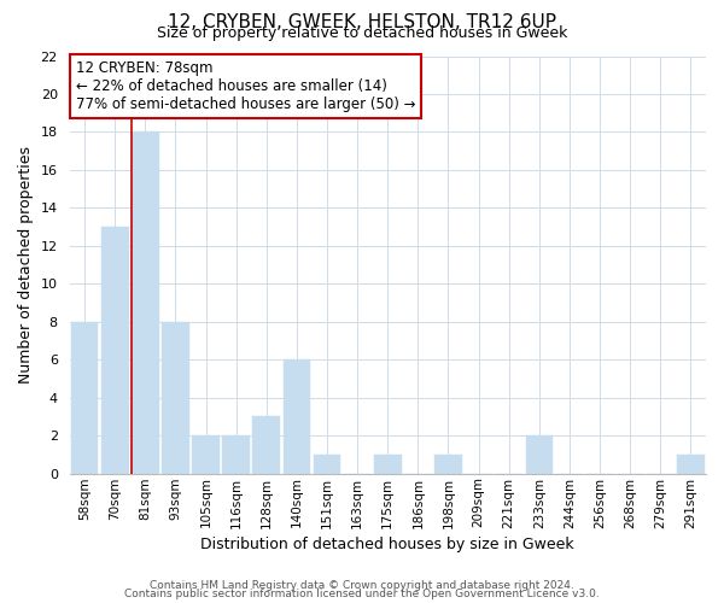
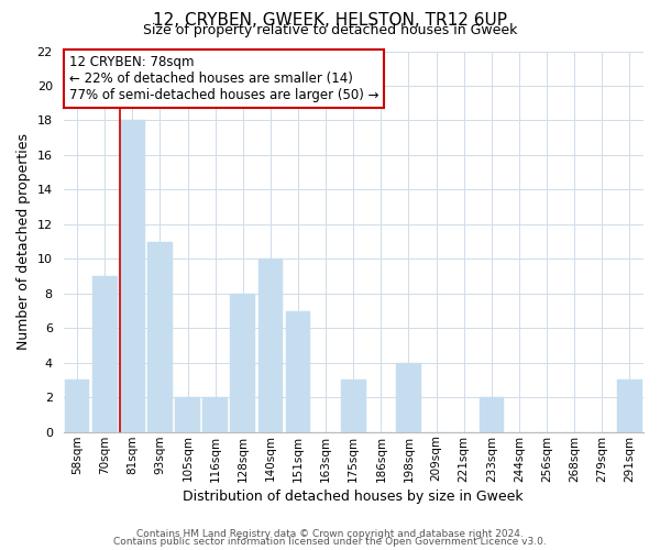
58sqm: 8 -> 3
70sqm: 13 -> 9
93sqm: 8 -> 11
128sqm: 3 -> 8
140sqm: 6 -> 10
151sqm: 1 -> 7
175sqm: 1 -> 3
198sqm: 1 -> 4
291sqm: 1 -> 3
